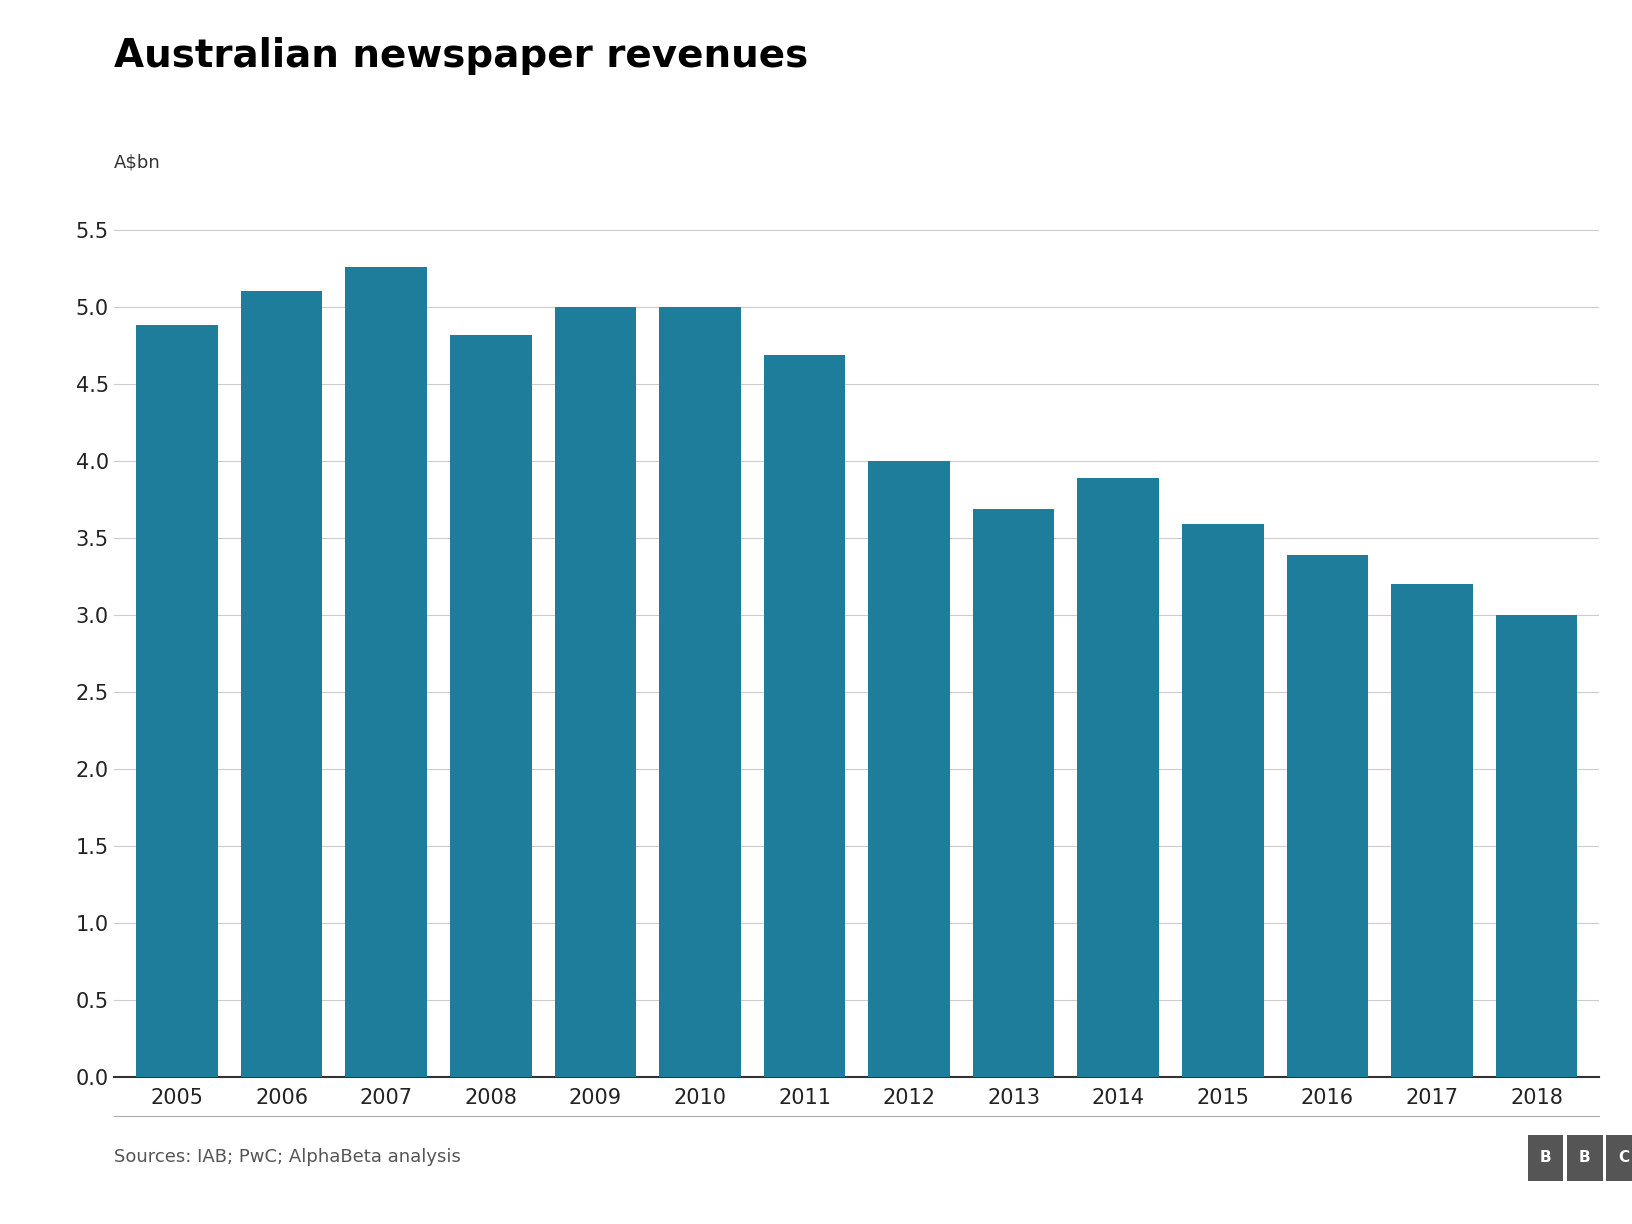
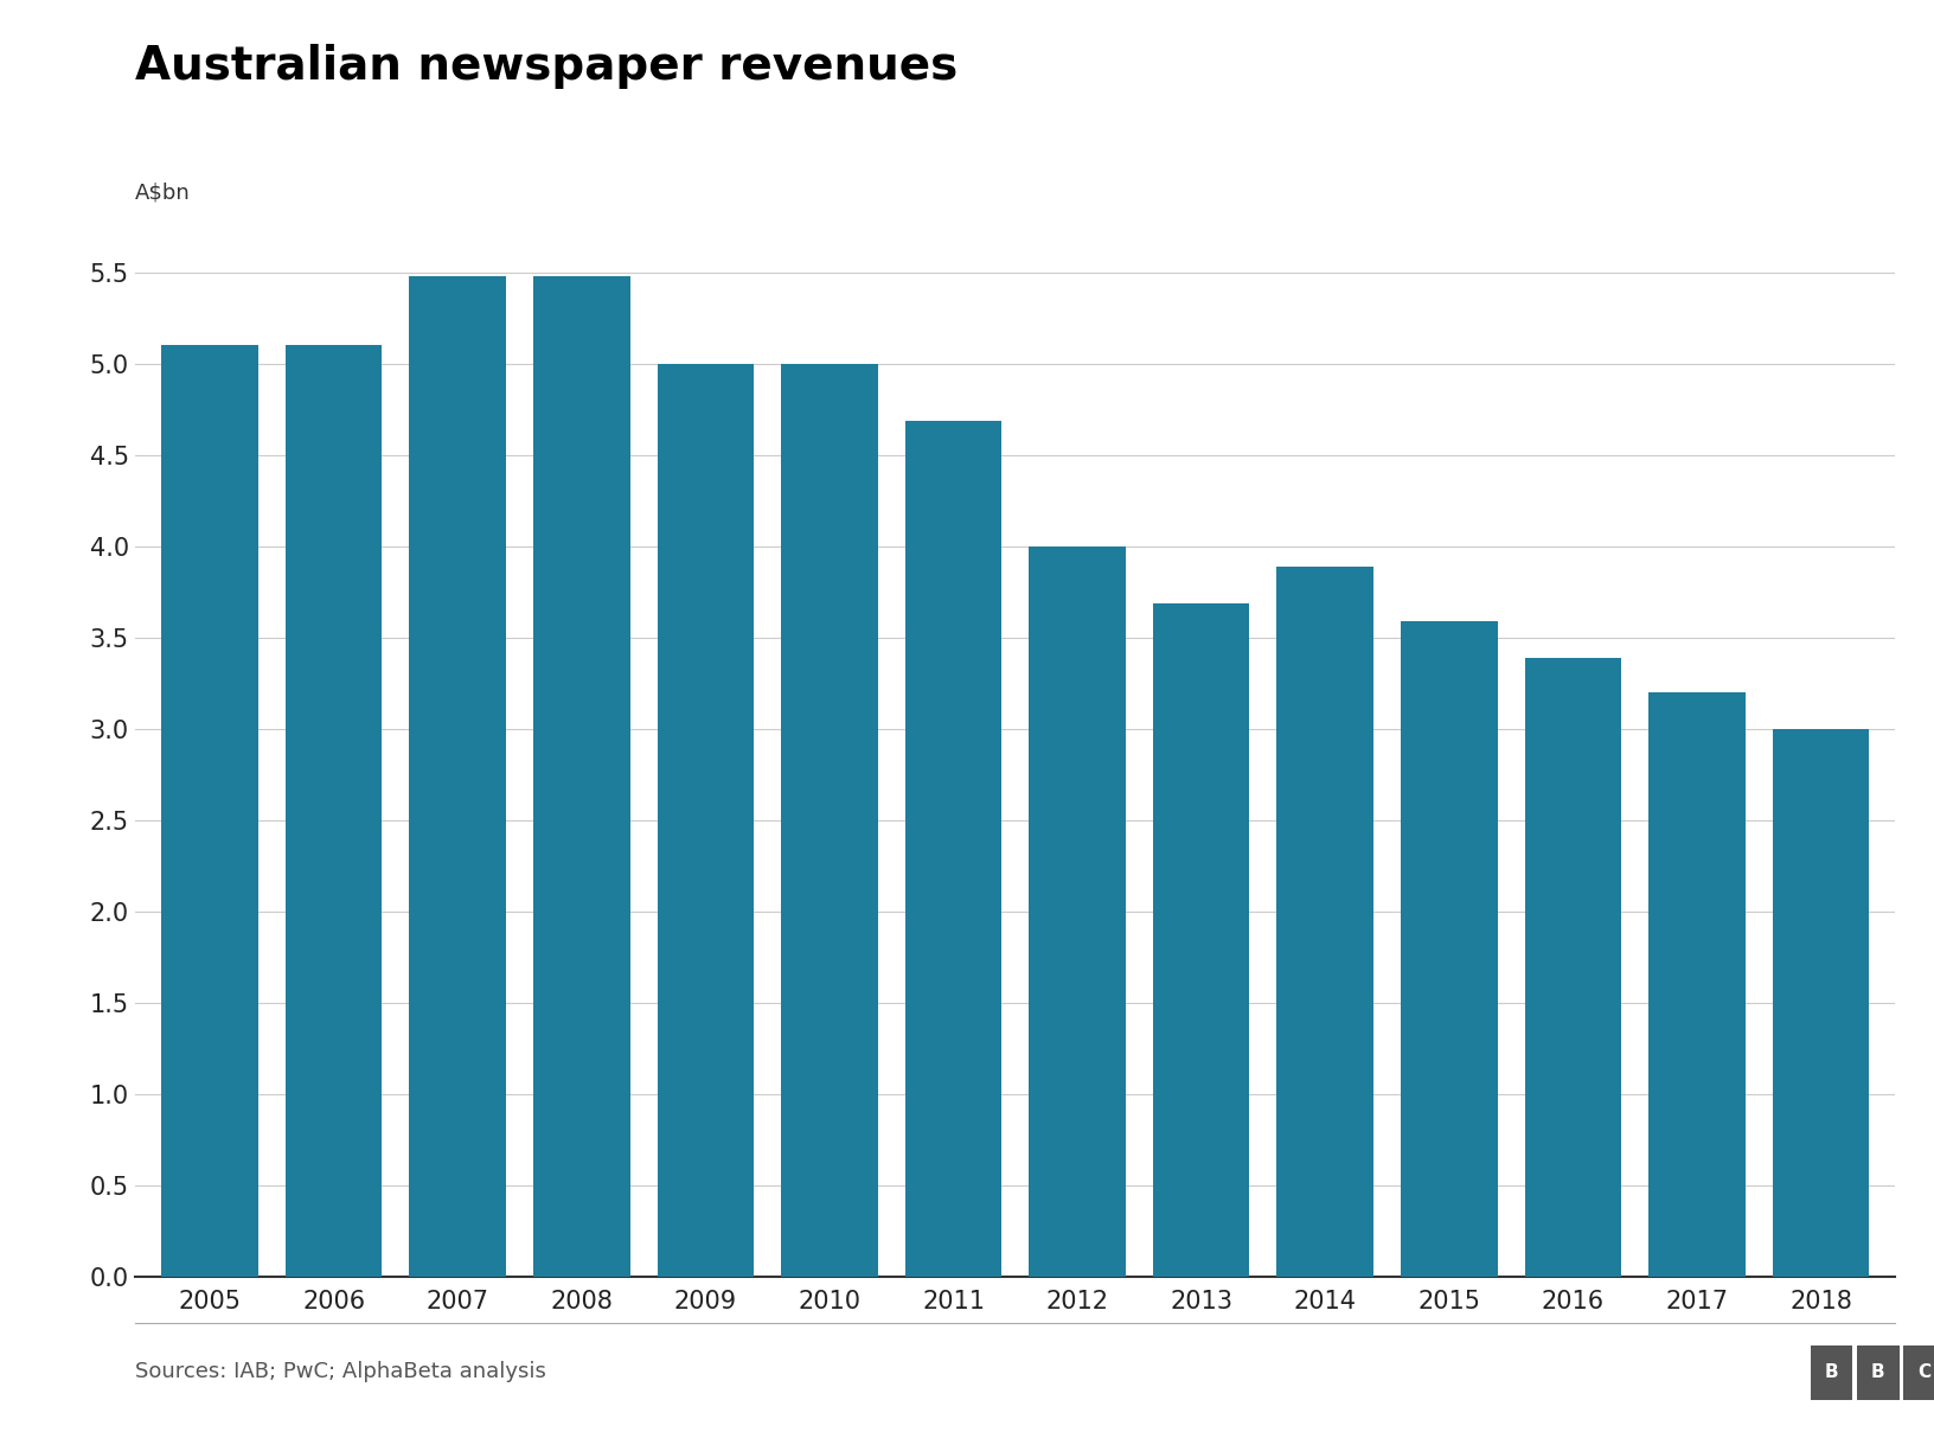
2005: 4.88 -> 5.10
2007: 5.26 -> 5.48
2008: 4.82 -> 5.48
